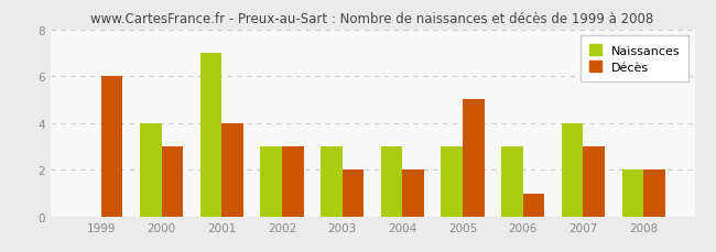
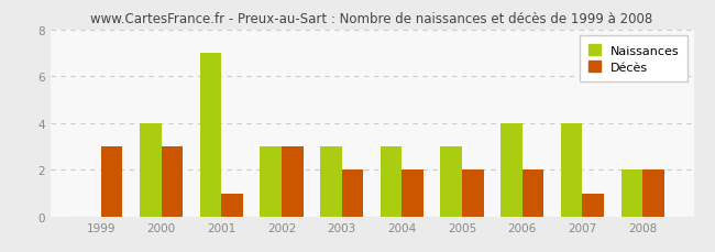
Décès/1999: 6 -> 3
Décès/2001: 4 -> 1
Décès/2005: 5 -> 2
Naissances/2006: 3 -> 4
Décès/2006: 1 -> 2
Décès/2007: 3 -> 1
